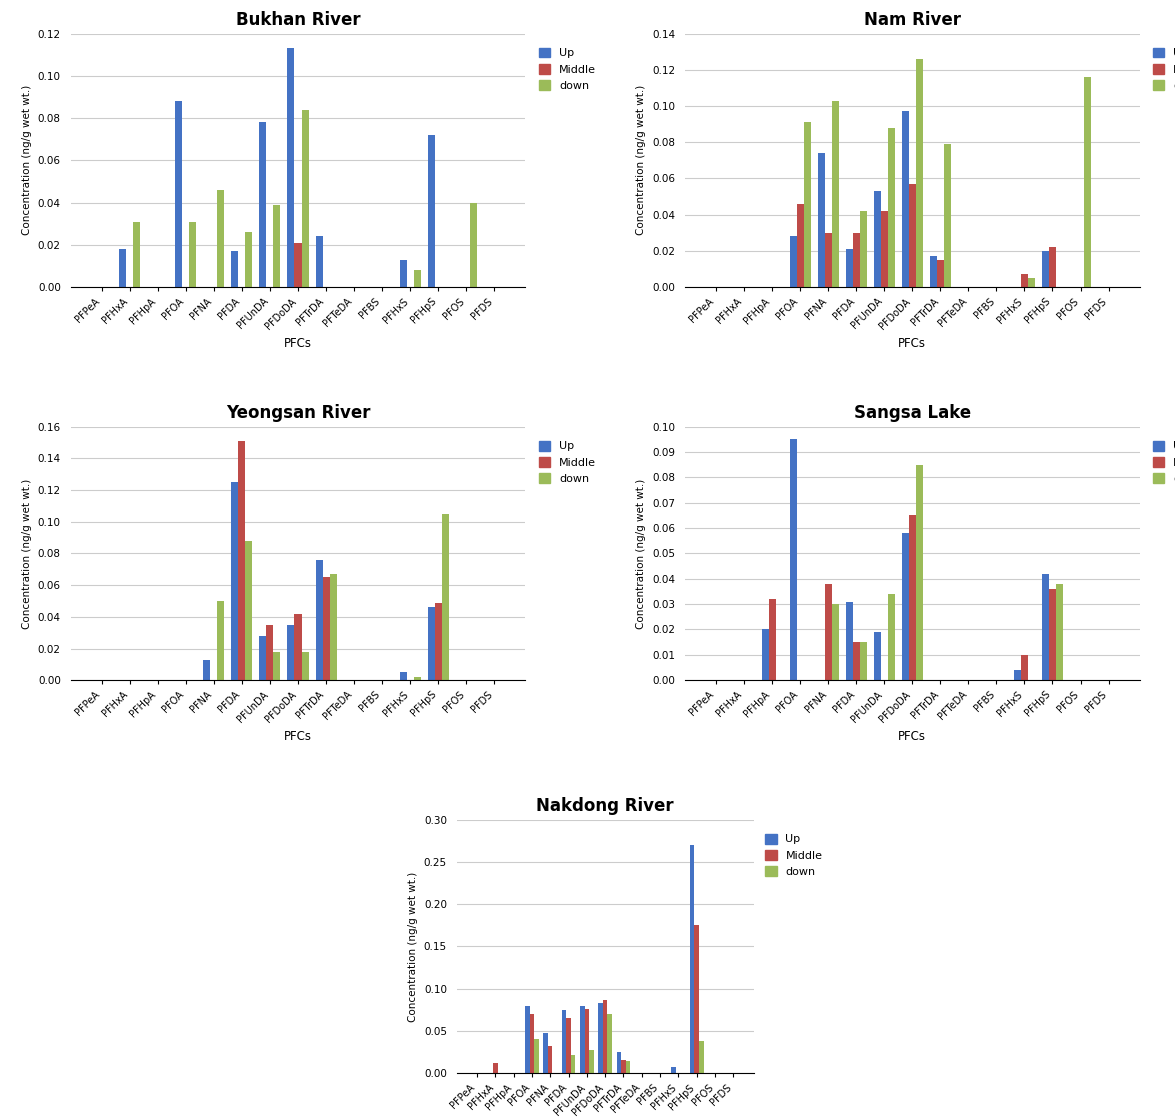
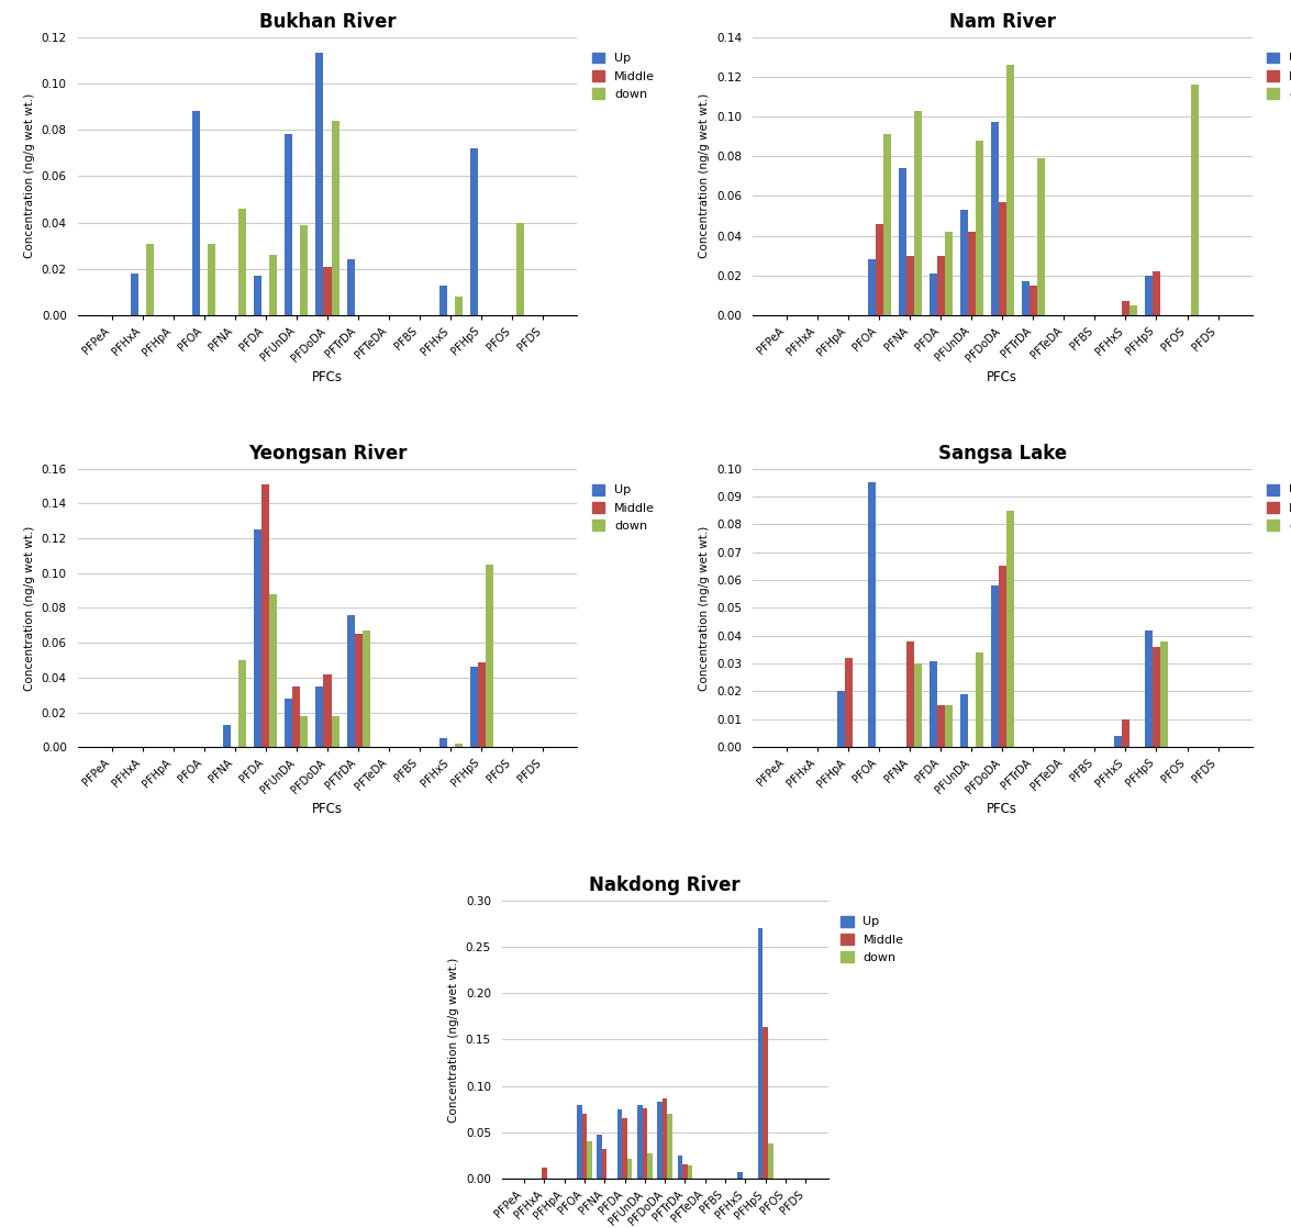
Nakdong River/Middle/PFHpS: 0.175 -> 0.164
